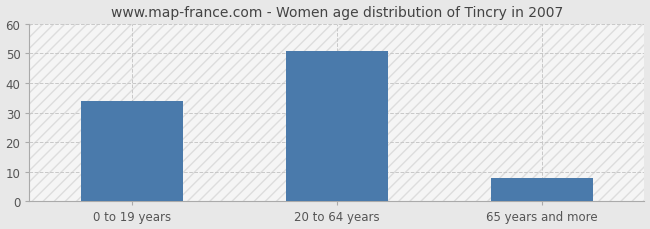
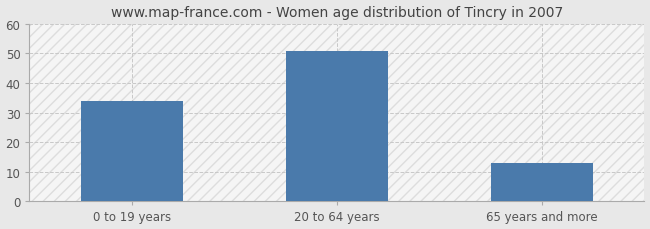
65 years and more: 8 -> 13
